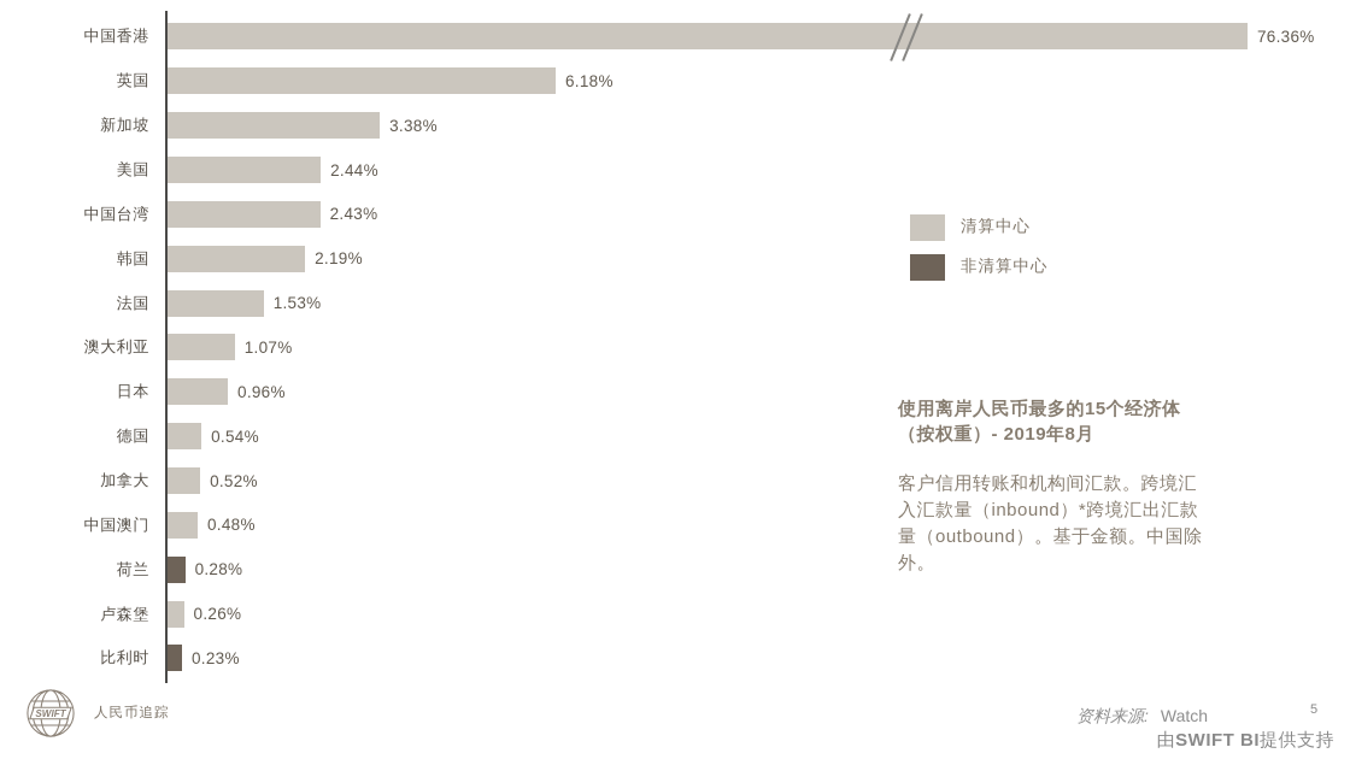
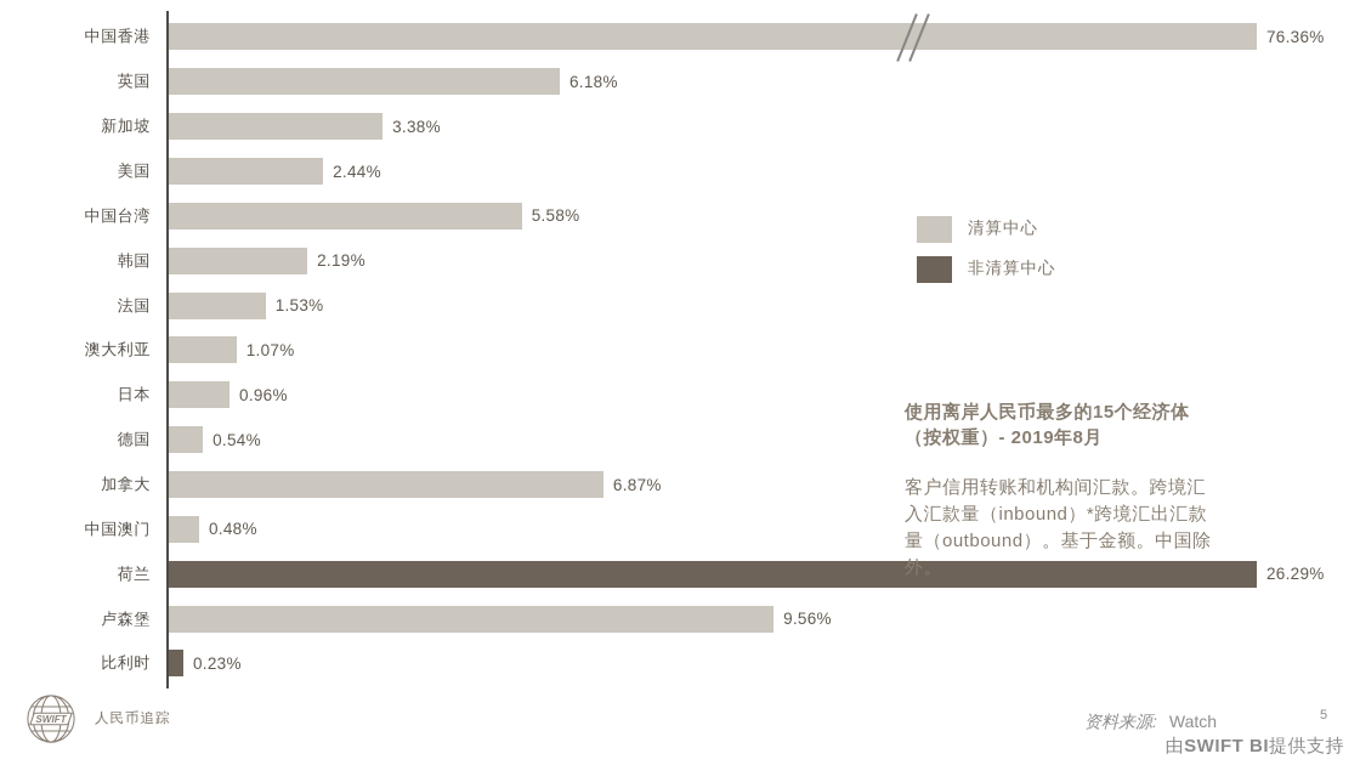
中国台湾: 2.43% -> 5.58%
加拿大: 0.52% -> 6.87%
荷兰: 0.28% -> 26.29%
卢森堡: 0.26% -> 9.56%
